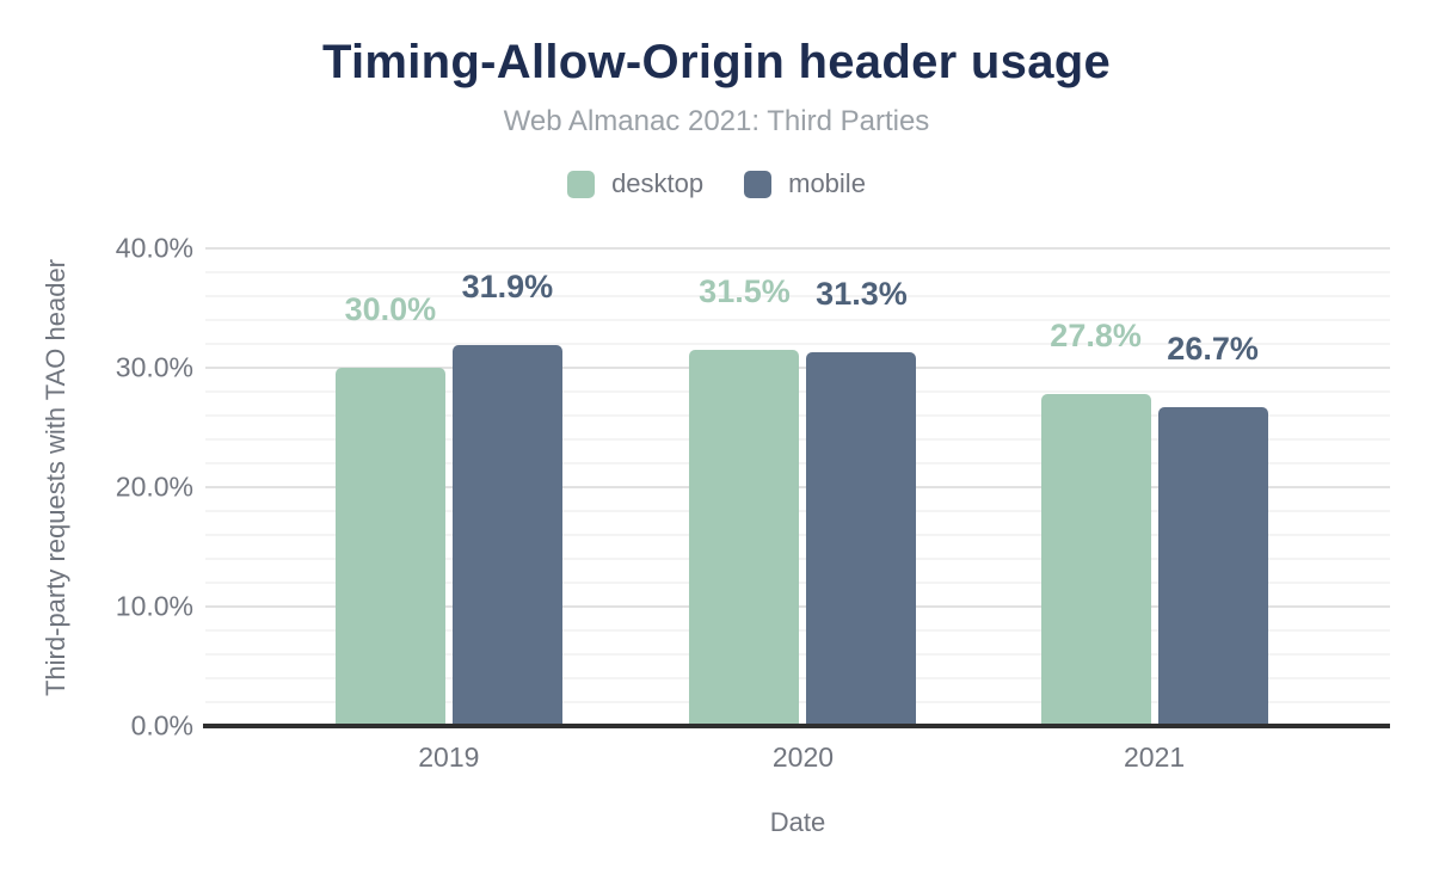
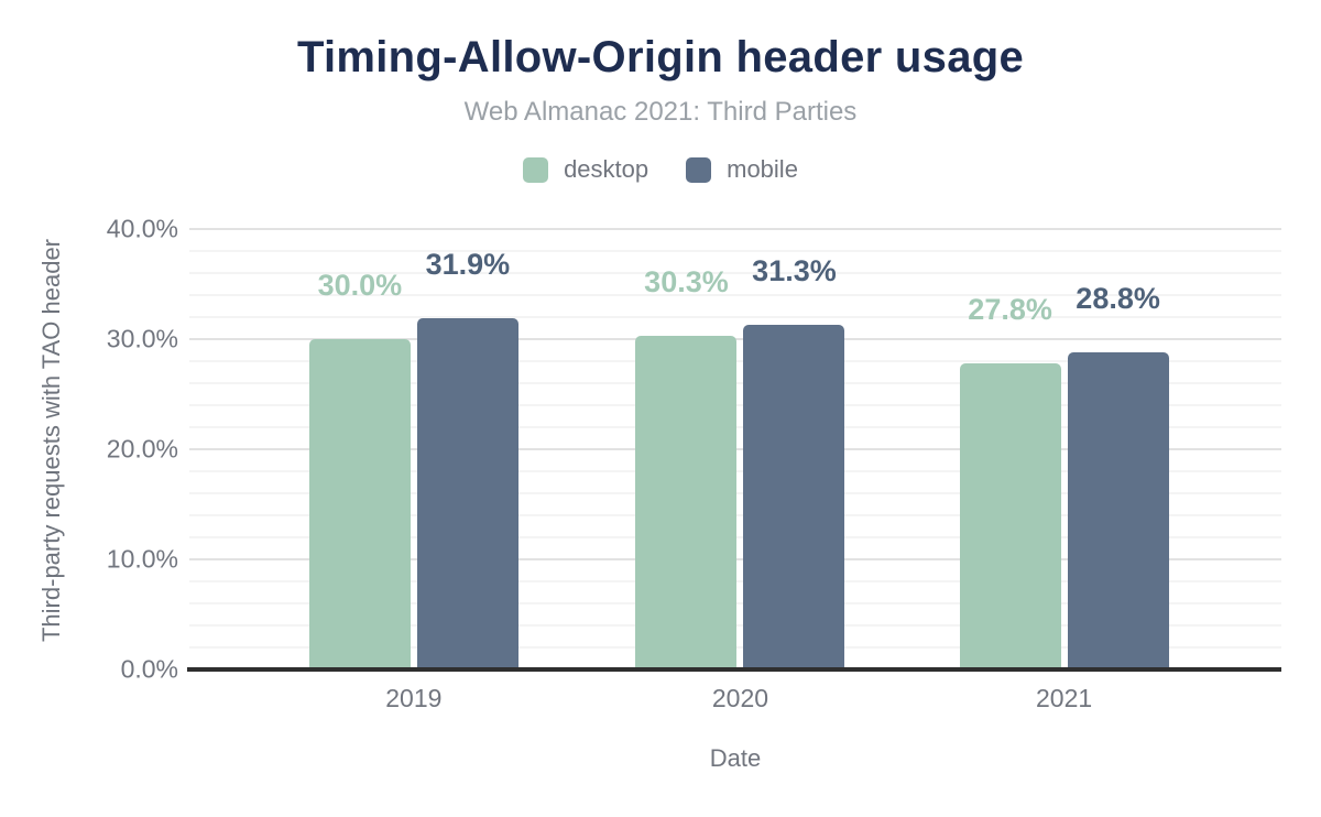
desktop/2020: 31.5% -> 30.3%
mobile/2021: 26.7% -> 28.8%
